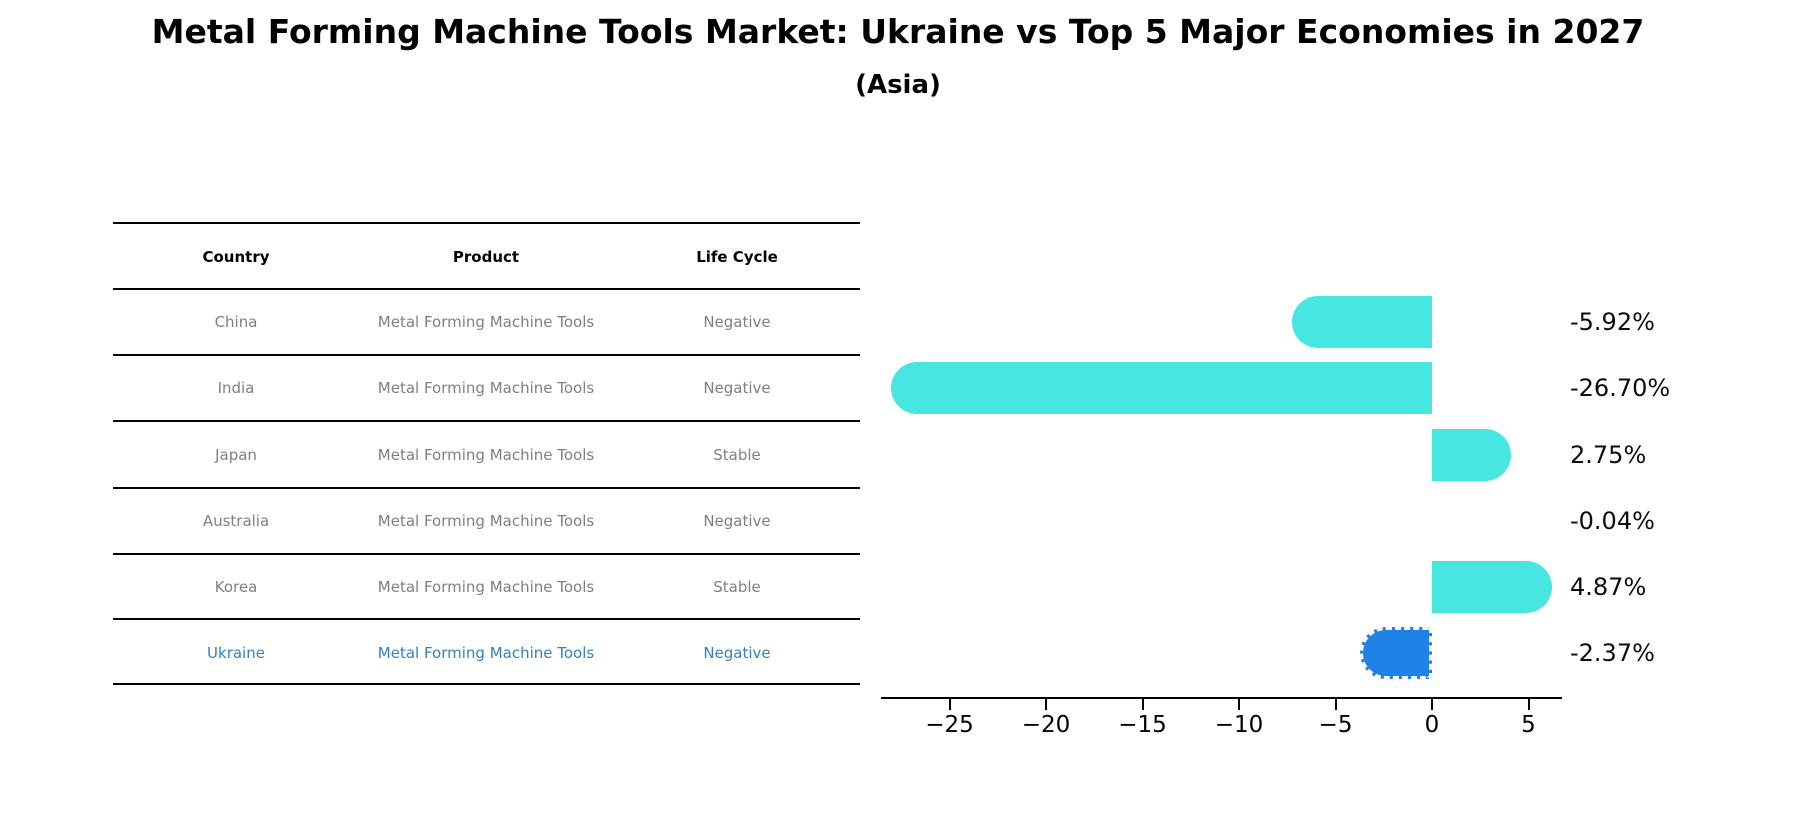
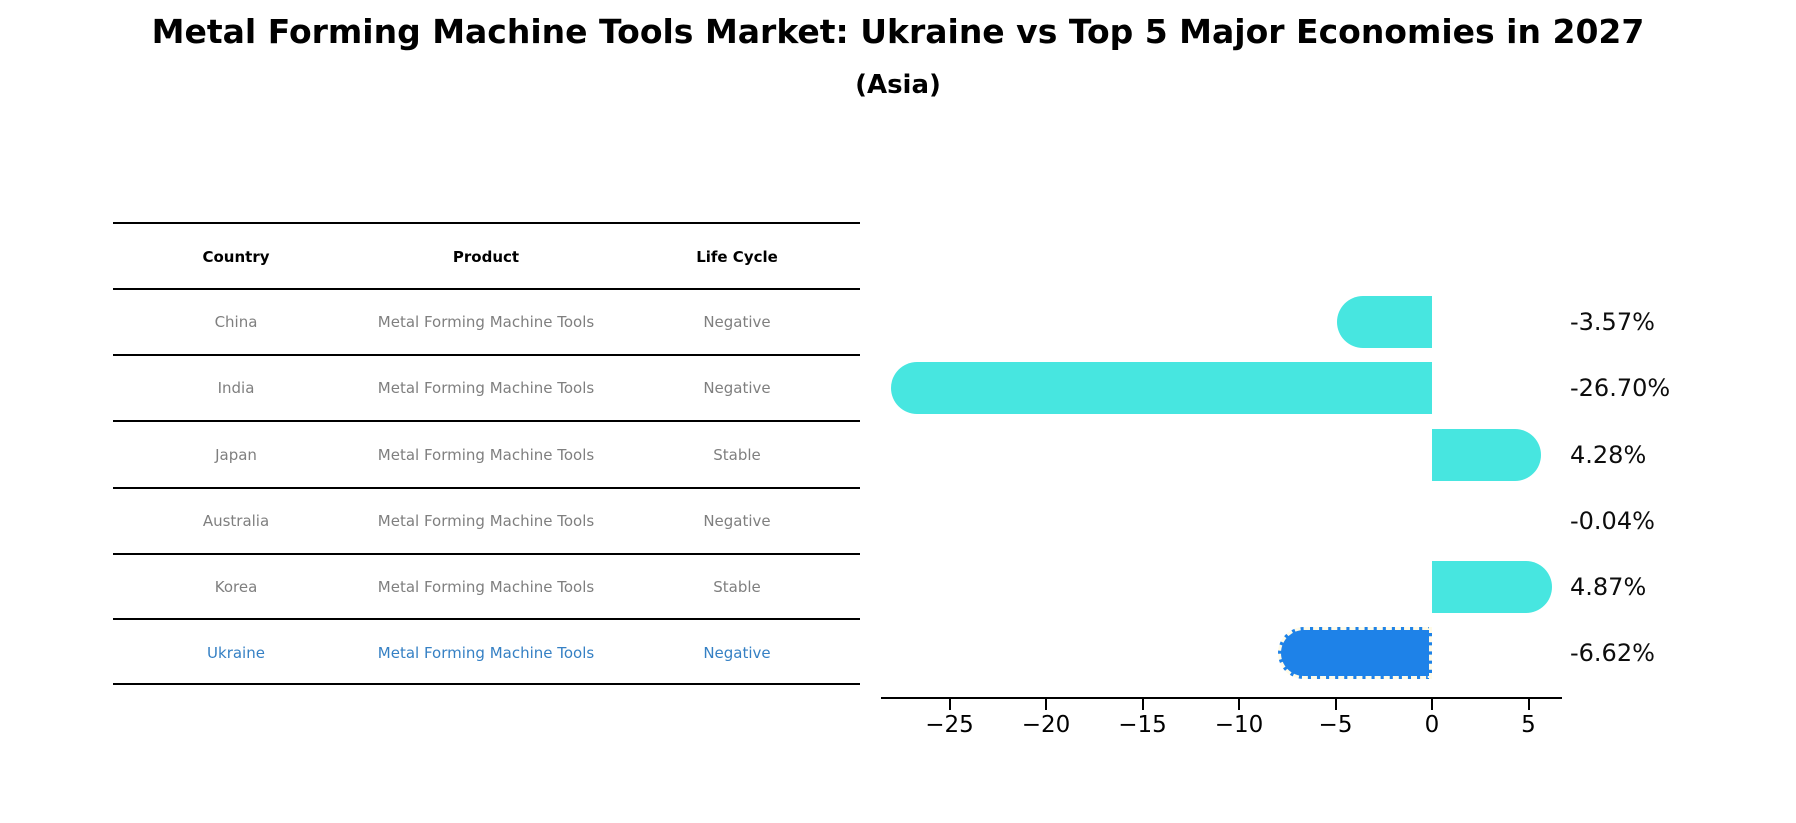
China: -5.92% -> -3.57%
Japan: 2.75% -> 4.28%
Ukraine: -2.37% -> -6.62%
